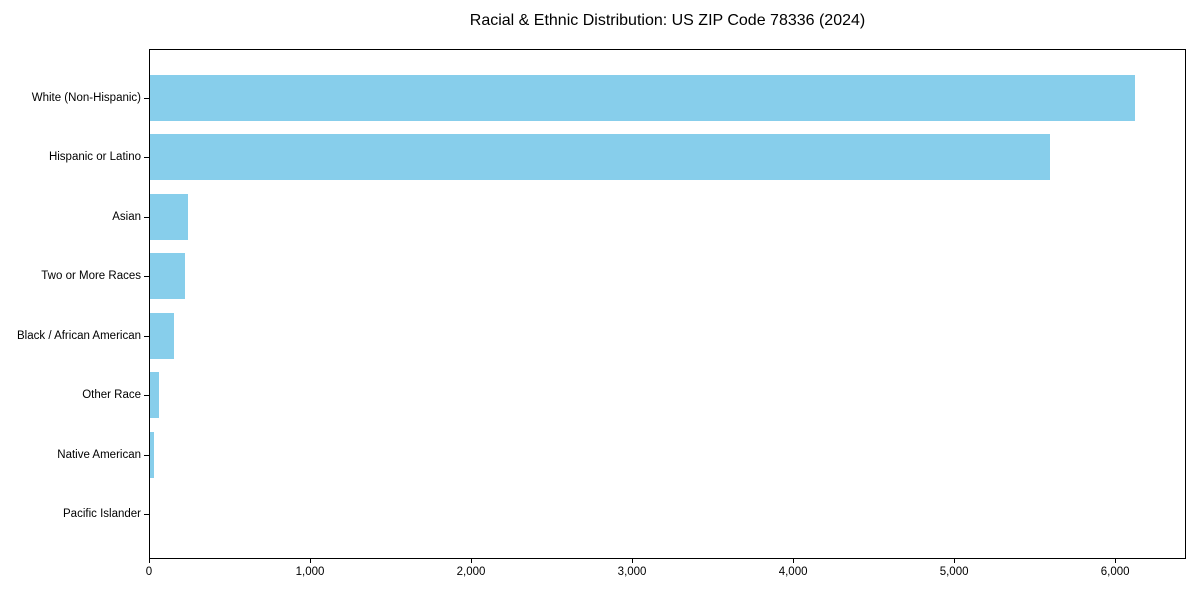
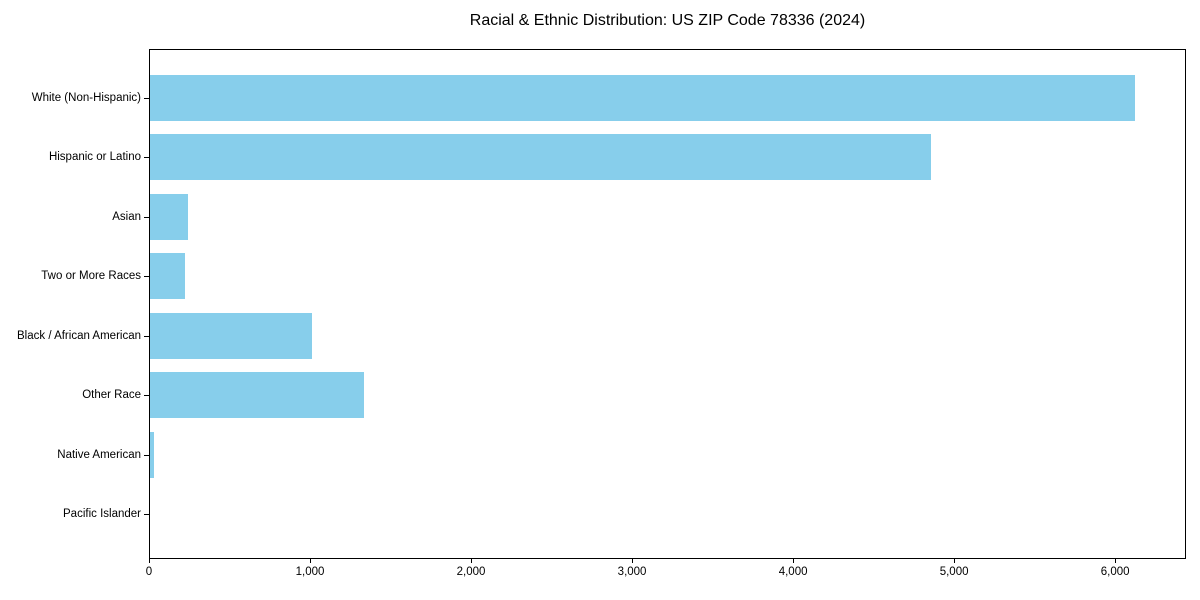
Hispanic or Latino: 5600 -> 4860
Black / African American: 150 -> 1010
Other Race: 60 -> 1330
